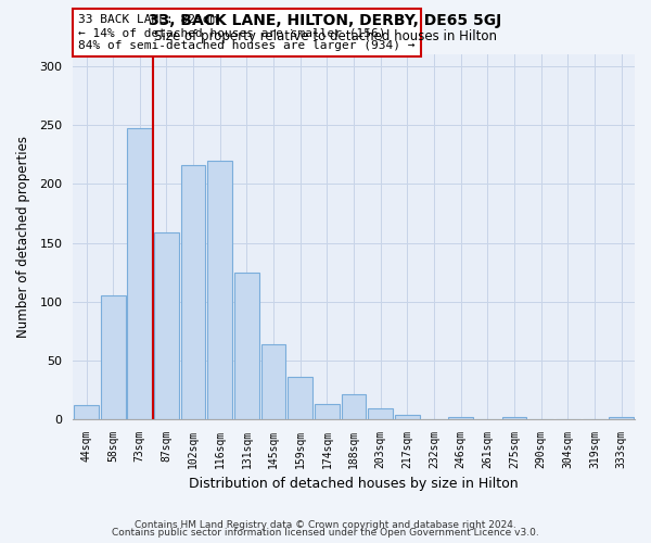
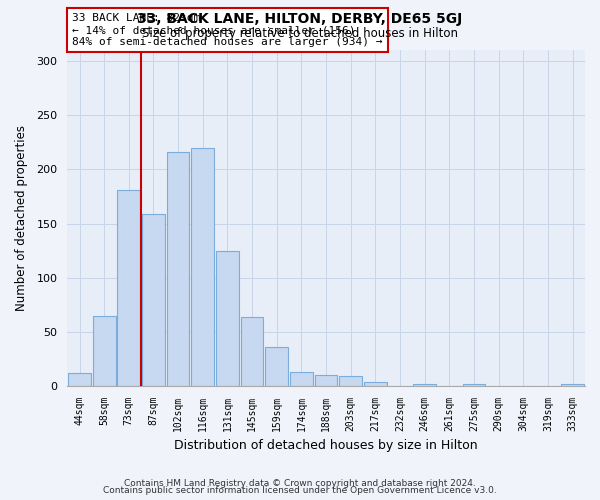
58sqm: 105 -> 65
73sqm: 247 -> 181
188sqm: 21 -> 10
